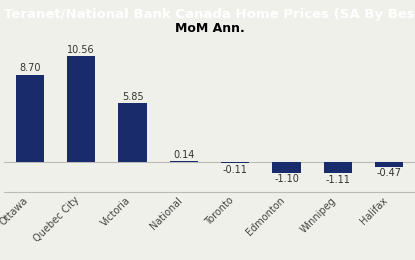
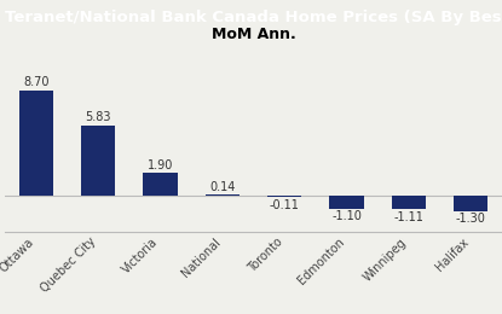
Quebec City: 10.56 -> 5.83
Victoria: 5.85 -> 1.90
Halifax: -0.47 -> -1.30
